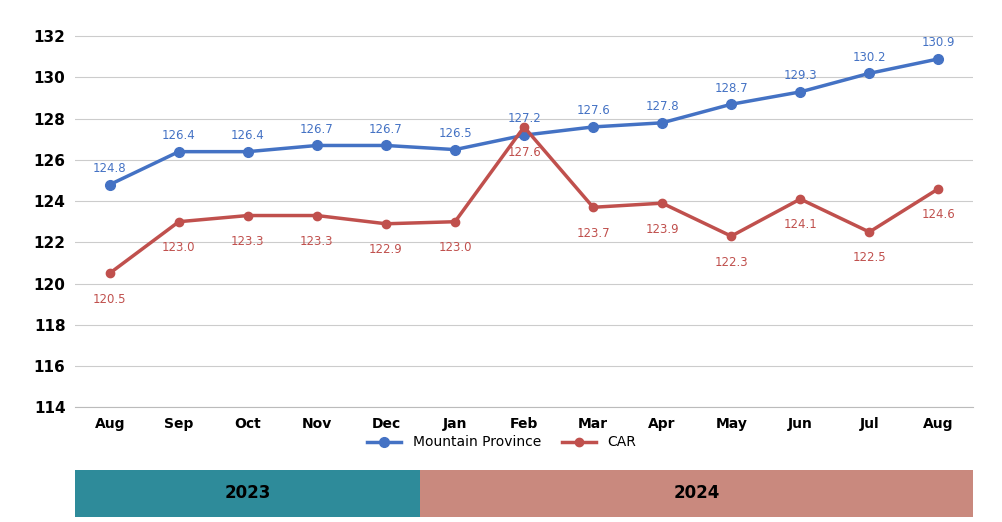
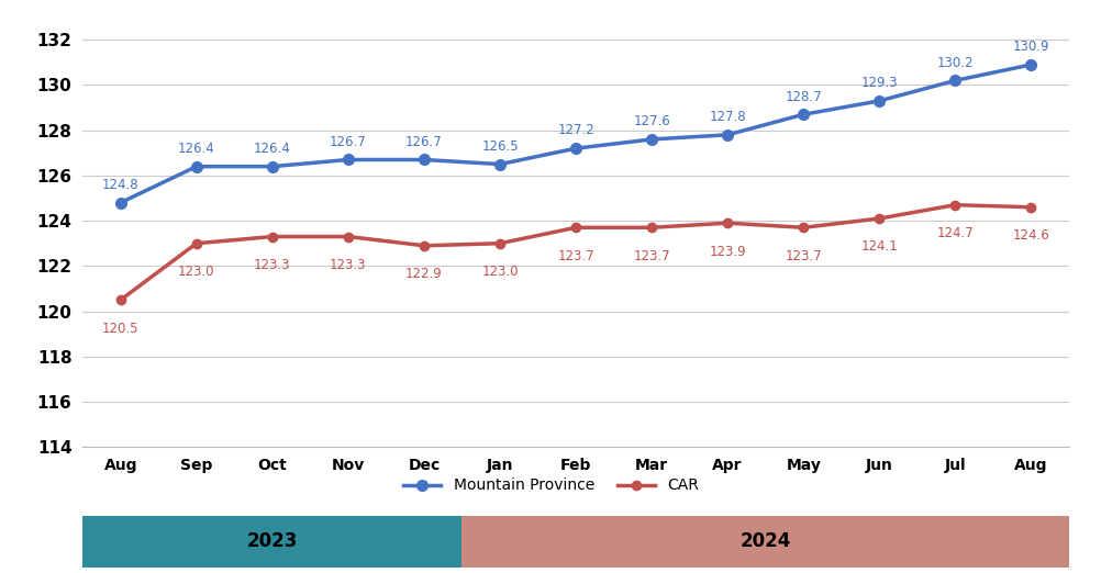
CAR/Feb: 127.6 -> 123.7
CAR/May: 122.3 -> 123.7
CAR/Jul: 122.5 -> 124.7
